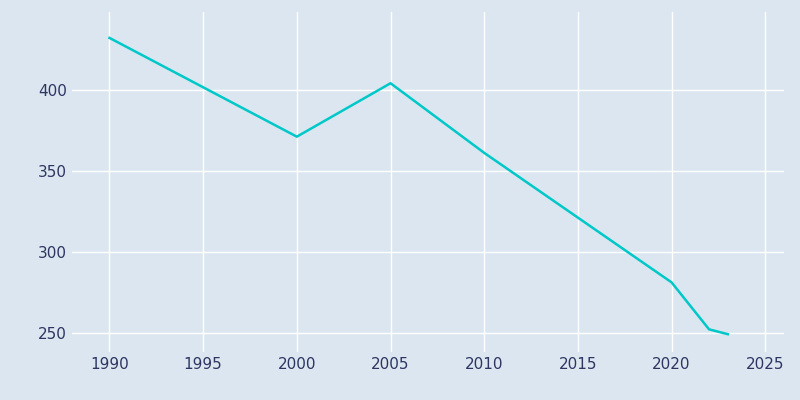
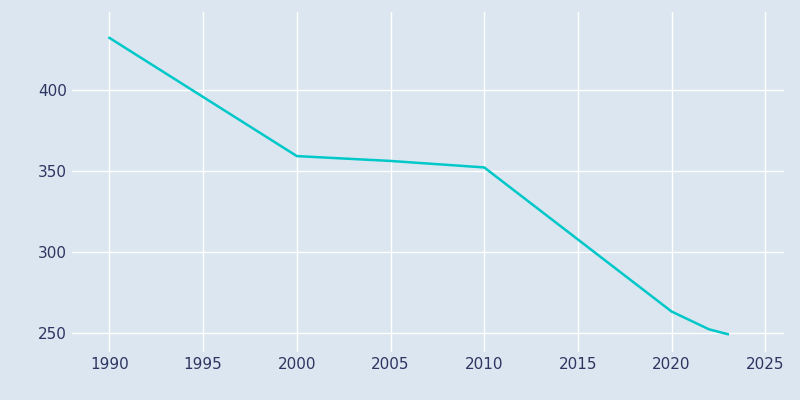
2000: 371 -> 359
2005: 404 -> 356
2010: 361 -> 352
2020: 281 -> 263
